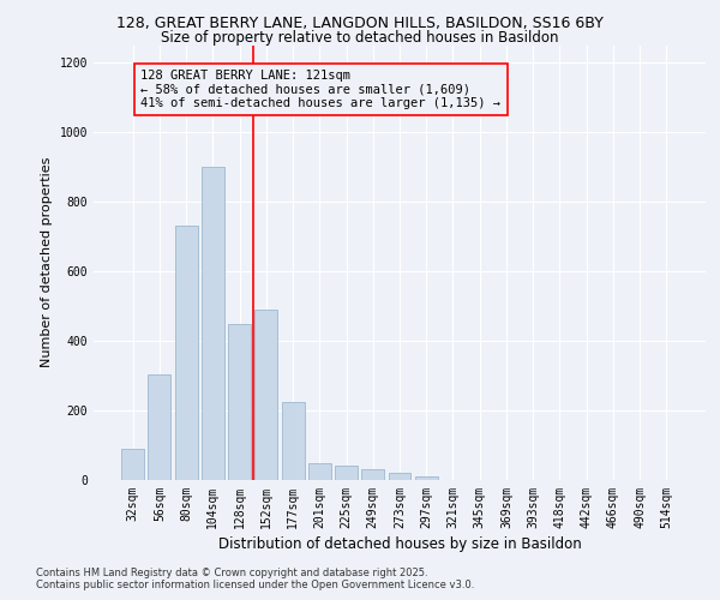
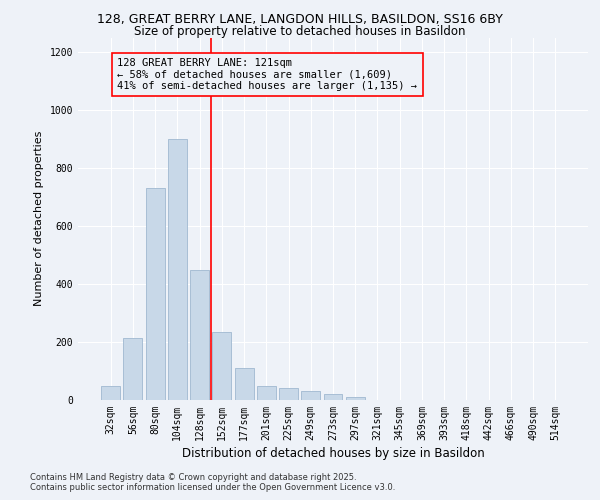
32sqm: 90 -> 50
56sqm: 305 -> 215
152sqm: 490 -> 235
177sqm: 225 -> 110
